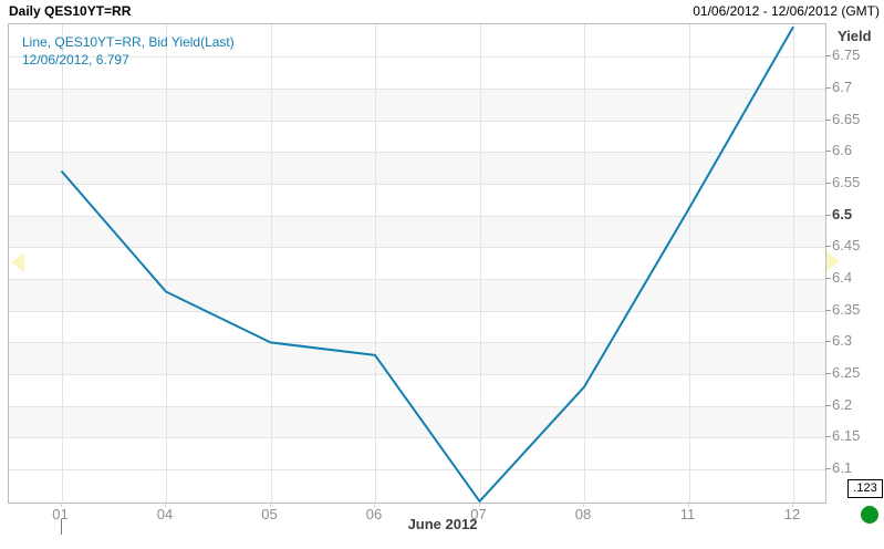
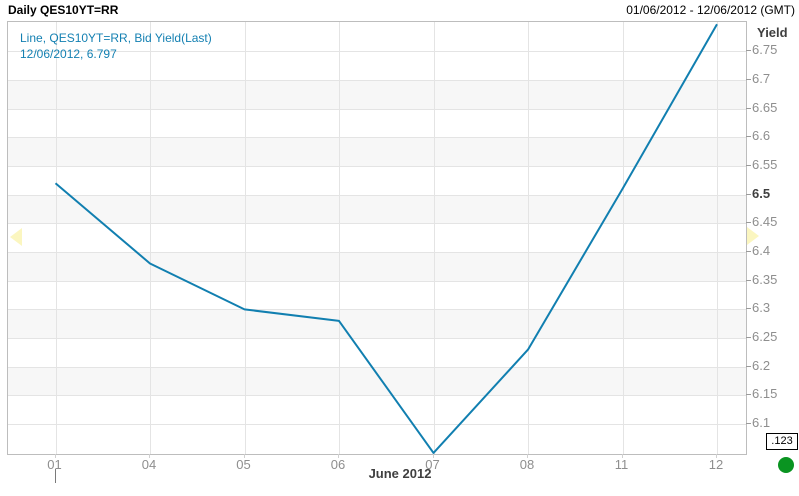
01: 6.57 -> 6.52
